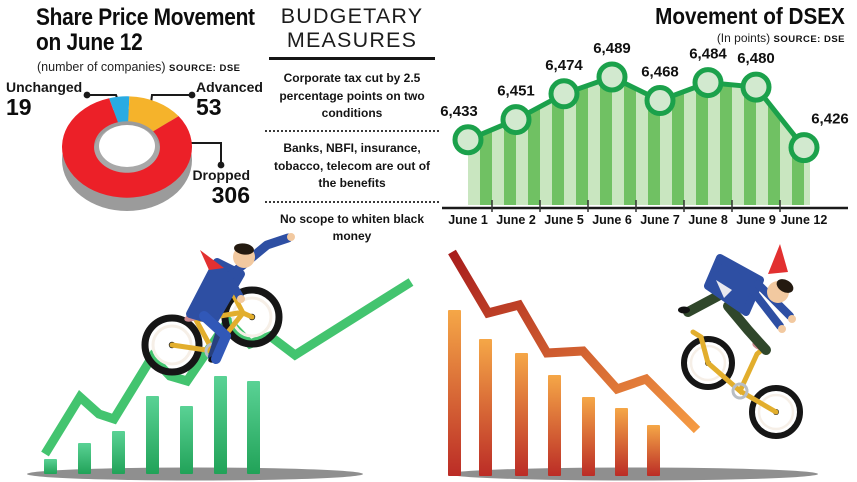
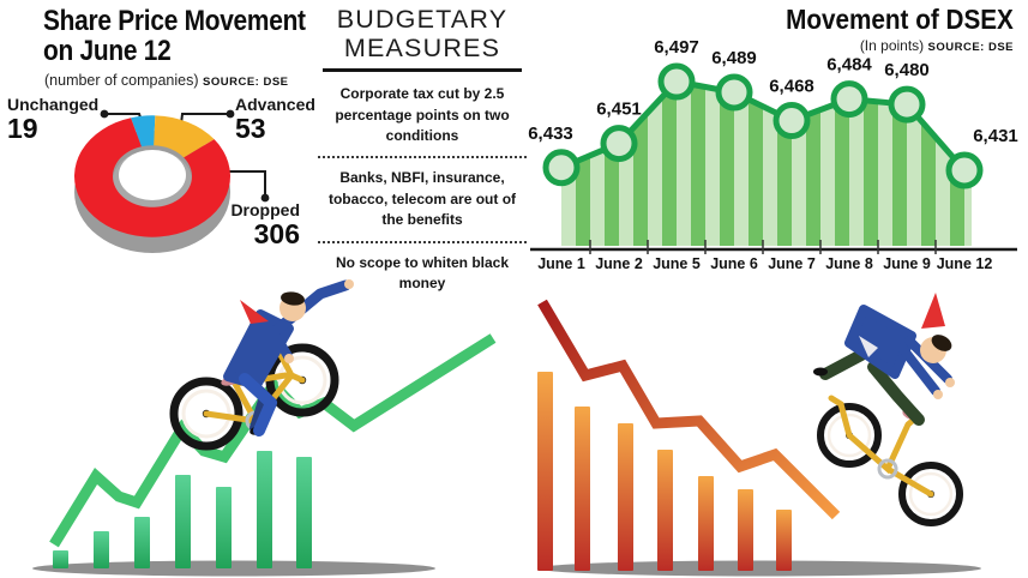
Movement of DSEX/June 5: 6,474 -> 6,497
Movement of DSEX/June 12: 6,426 -> 6,431
